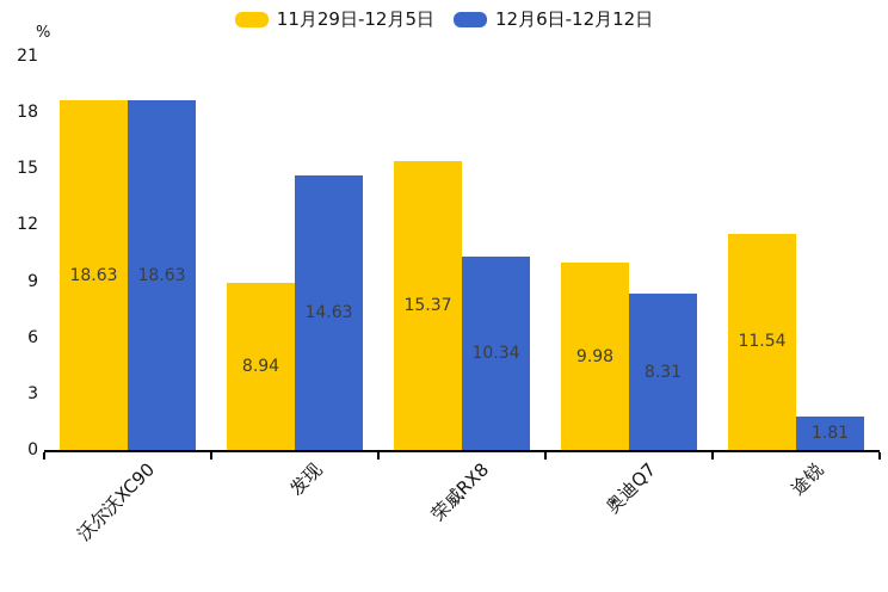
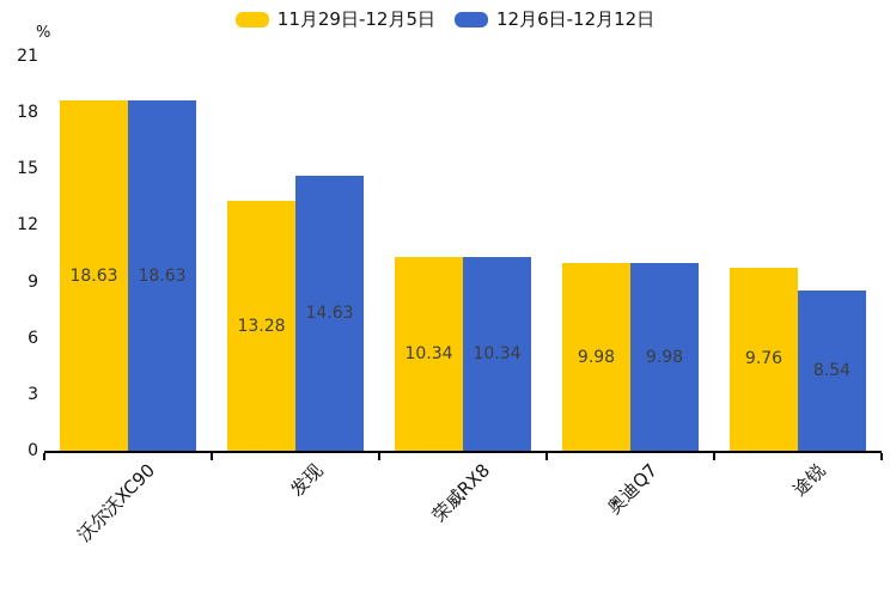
11月29日-12月5日/发现: 8.94 -> 13.28
11月29日-12月5日/荣威RX8: 15.37 -> 10.34
12月6日-12月12日/奥迪Q7: 8.31 -> 9.98
11月29日-12月5日/途锐: 11.54 -> 9.76
12月6日-12月12日/途锐: 1.81 -> 8.54
